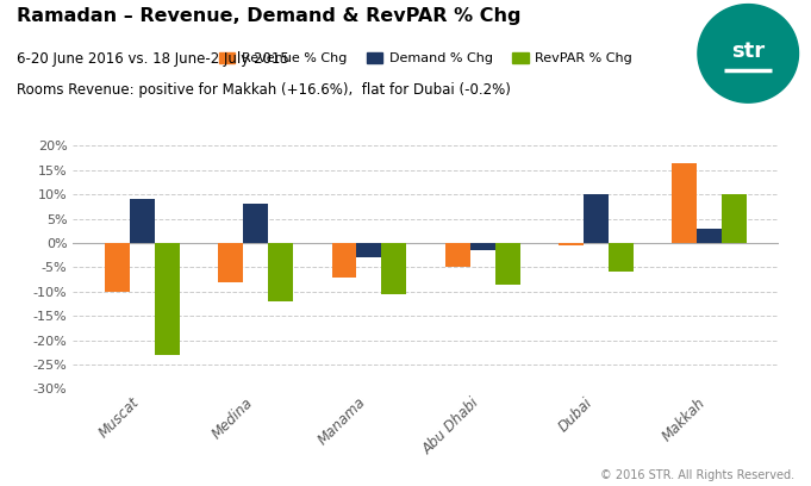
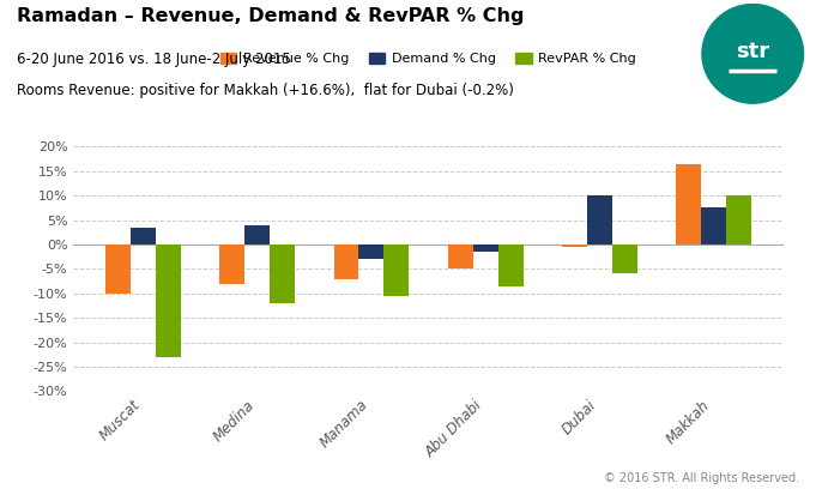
Demand % Chg/Muscat: 9.0% -> 3.5%
Demand % Chg/Medina: 8.0% -> 4.0%
Demand % Chg/Makkah: 3.0% -> 7.5%
